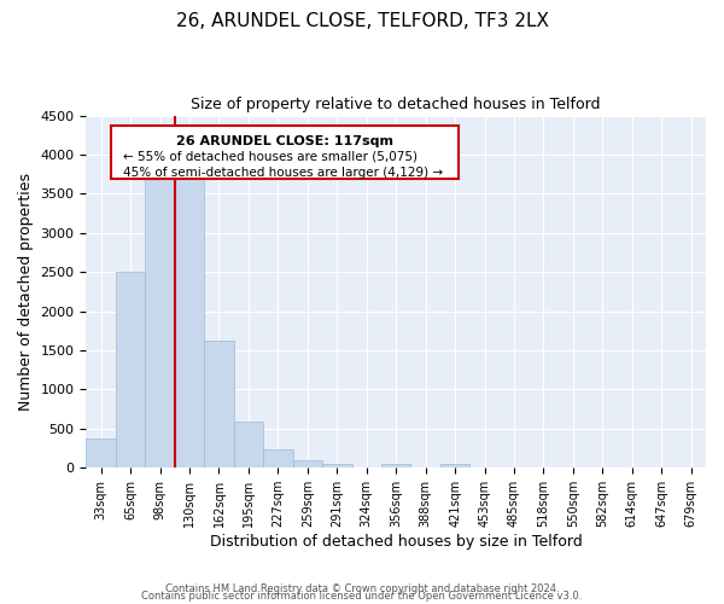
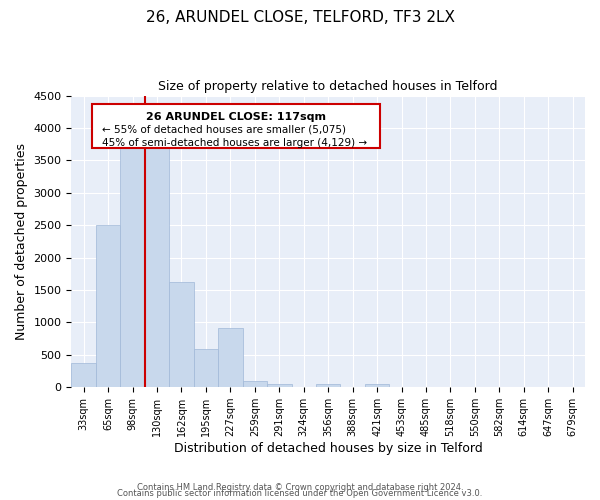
227sqm: 240 -> 920
